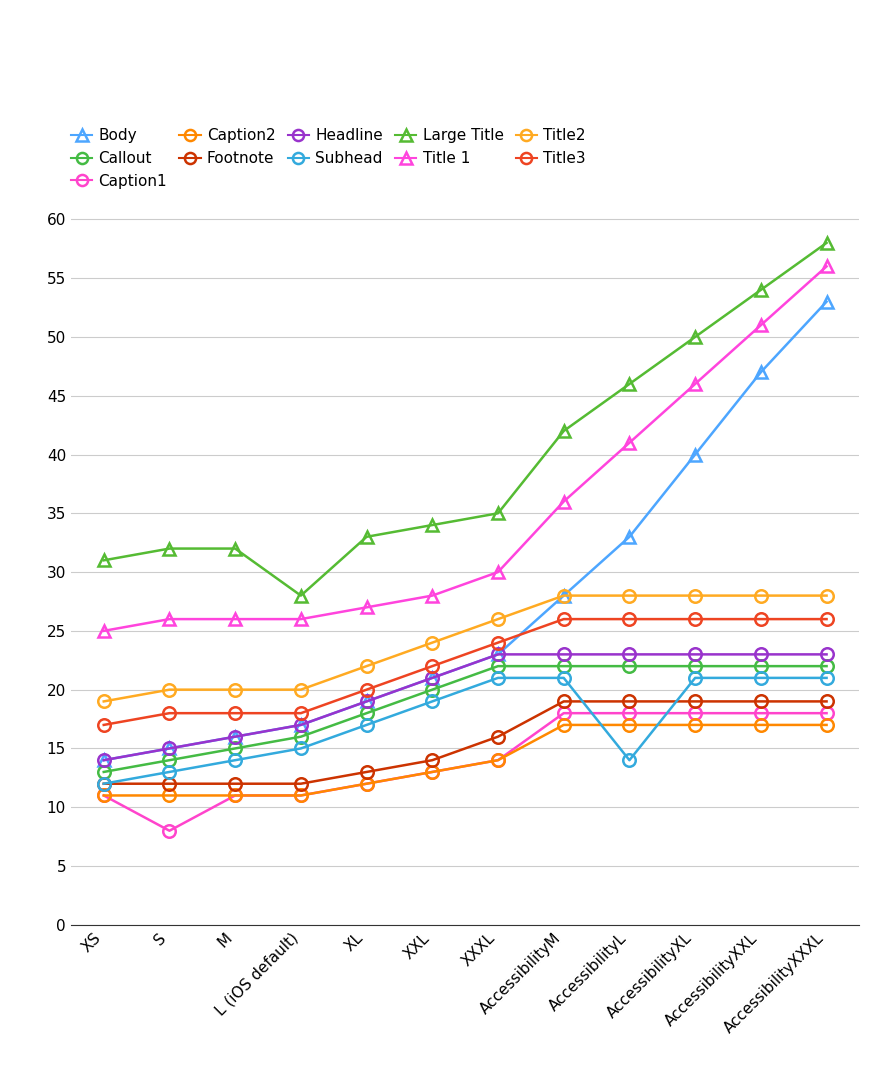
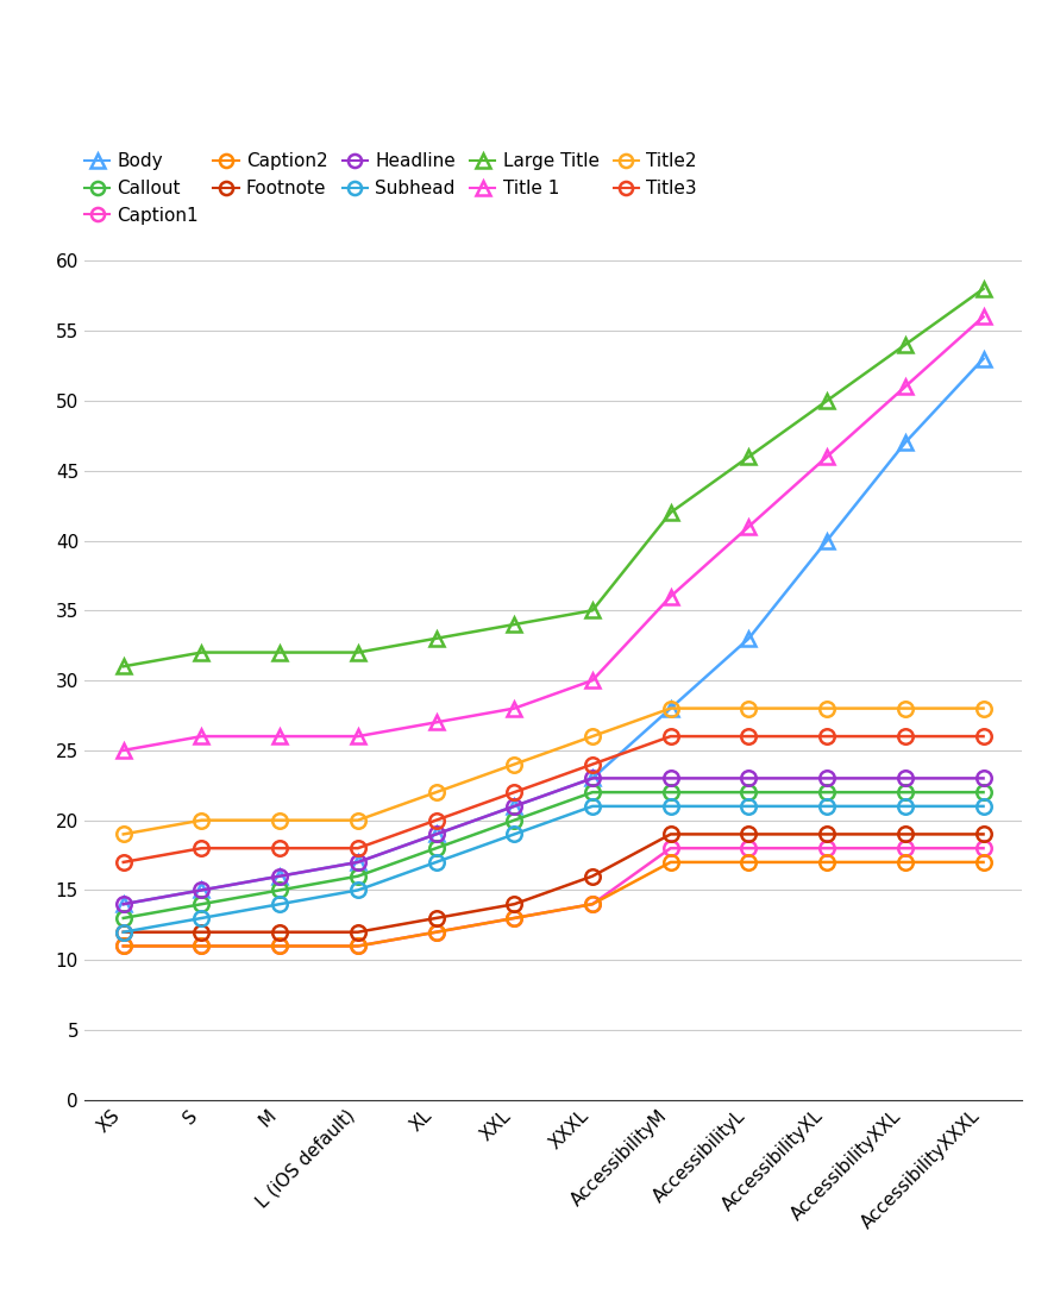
Caption1/S: 8 -> 11
Large Title/L (iOS default): 28 -> 32
Subhead/AccessibilityL: 14 -> 21
